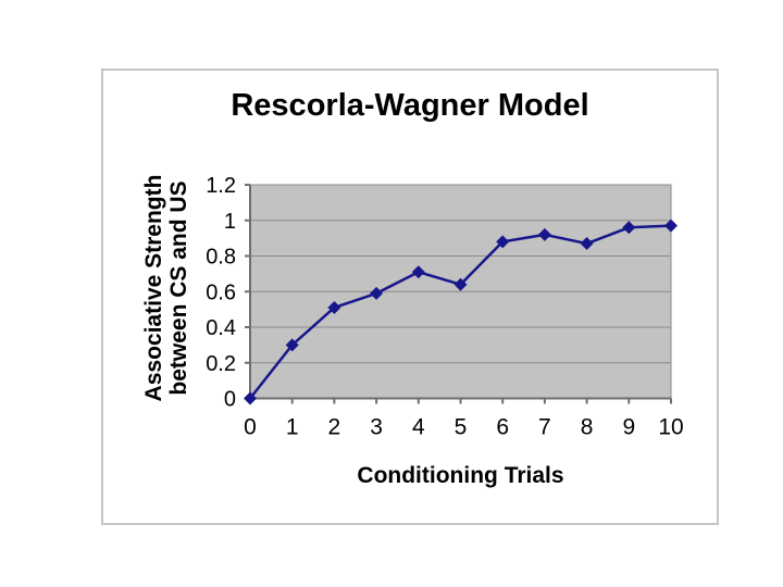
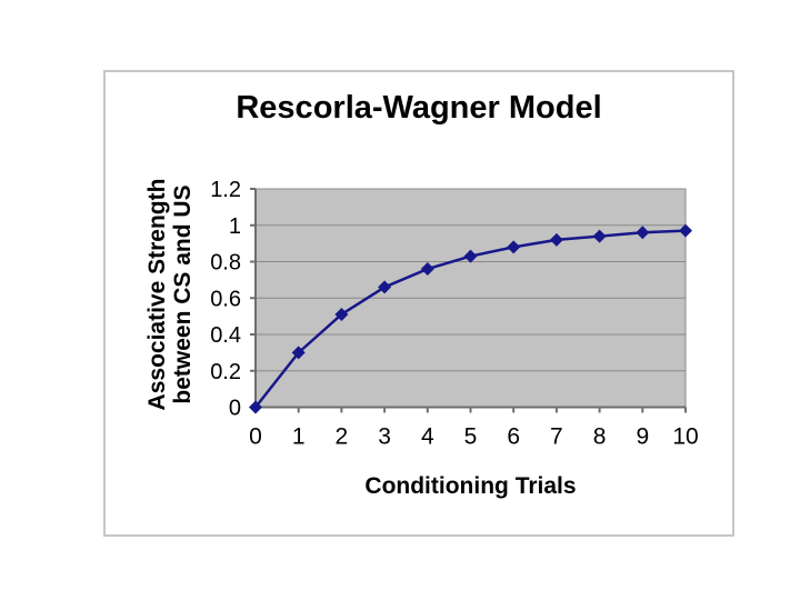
3: 0.59 -> 0.66
4: 0.71 -> 0.76
5: 0.64 -> 0.83
8: 0.87 -> 0.94
